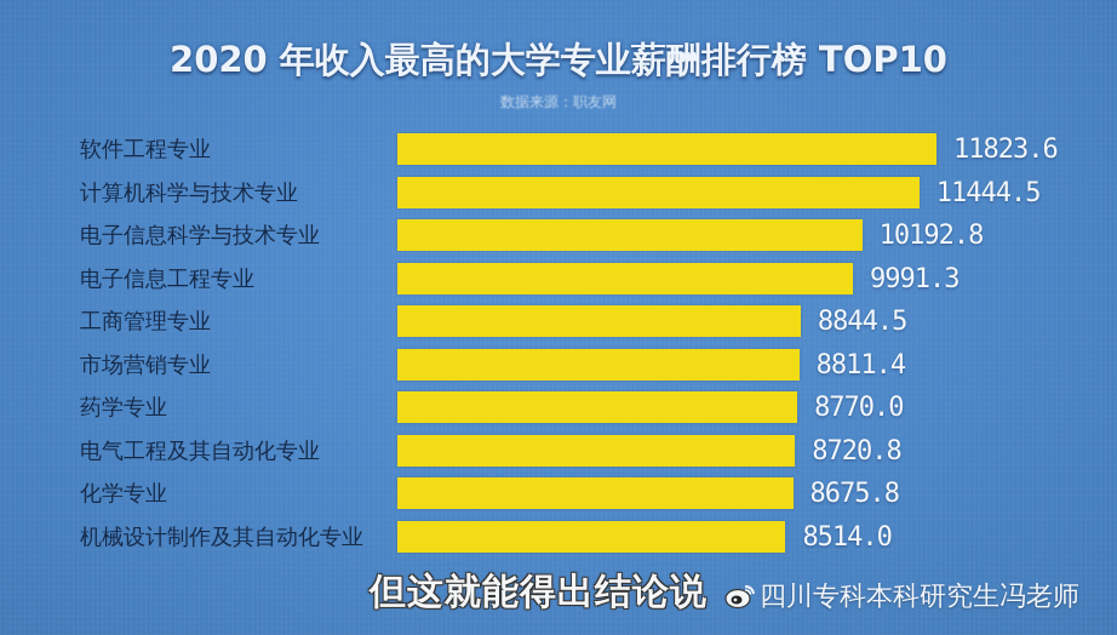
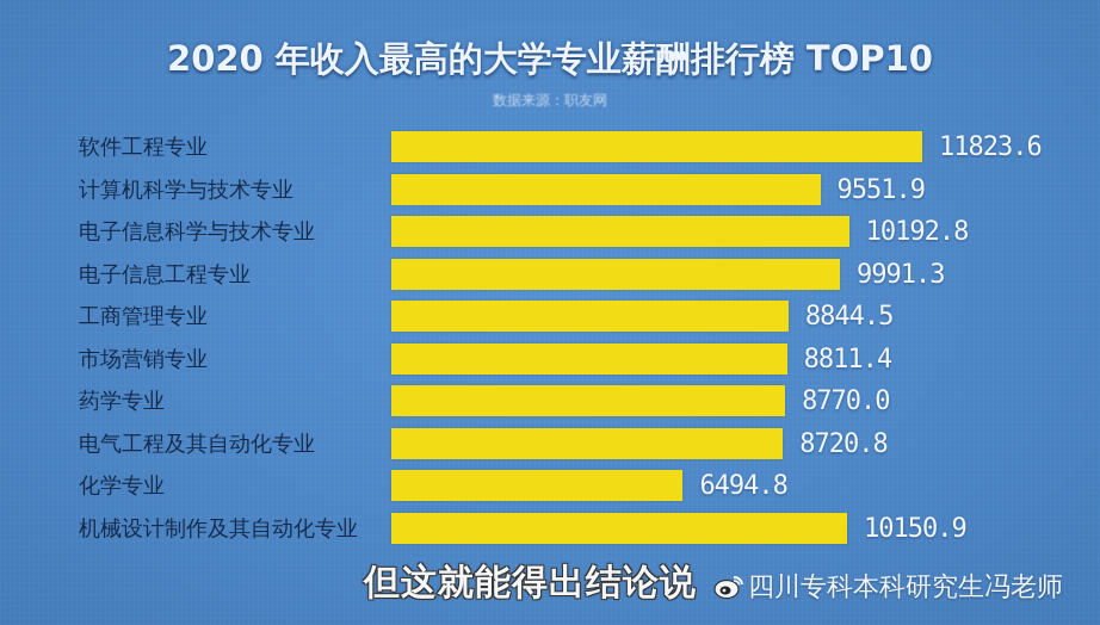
计算机科学与技术专业: 11444.5 -> 9551.9
化学专业: 8675.8 -> 6494.8
机械设计制作及其自动化专业: 8514.0 -> 10150.9
